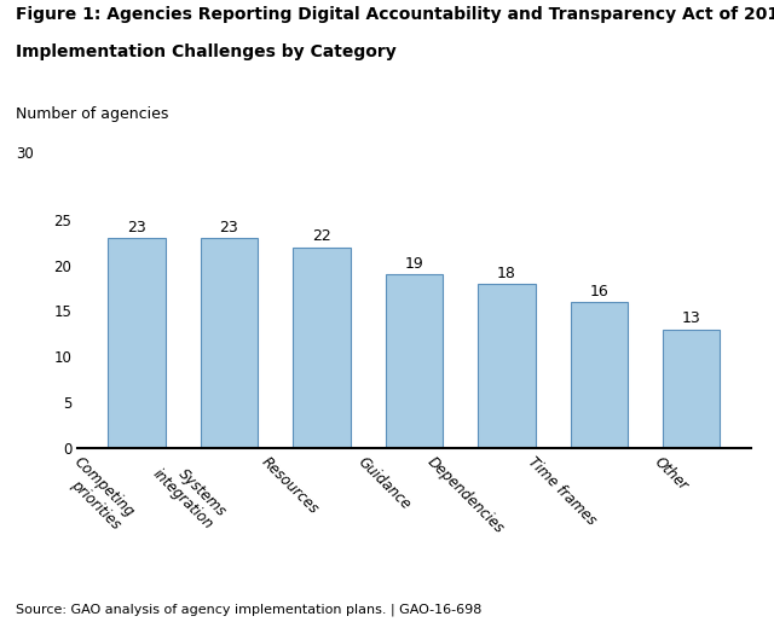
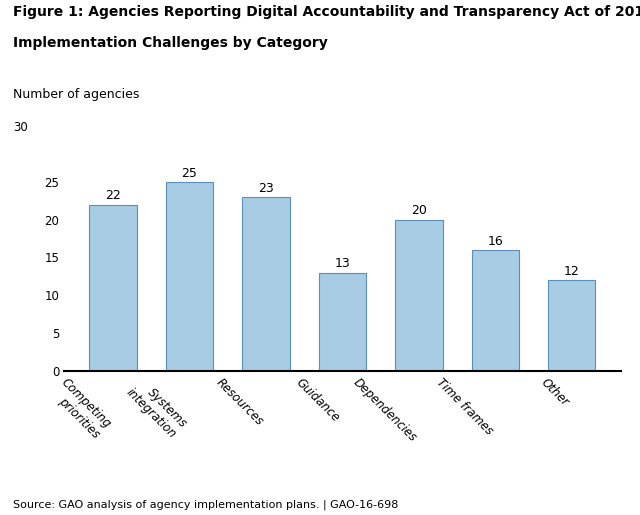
Competing priorities: 23 -> 22
Systems integration: 23 -> 25
Resources: 22 -> 23
Guidance: 19 -> 13
Dependencies: 18 -> 20
Other: 13 -> 12
